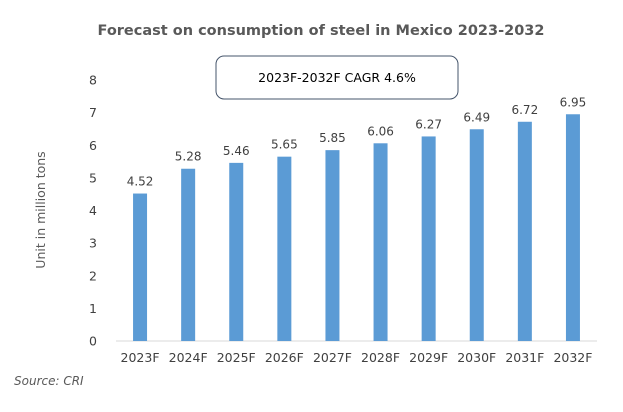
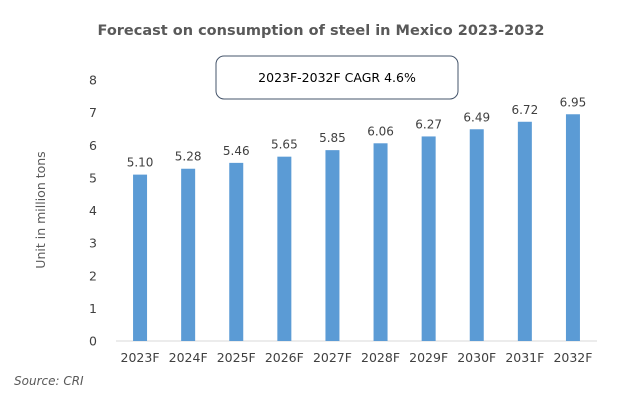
2023F: 4.52 -> 5.10
